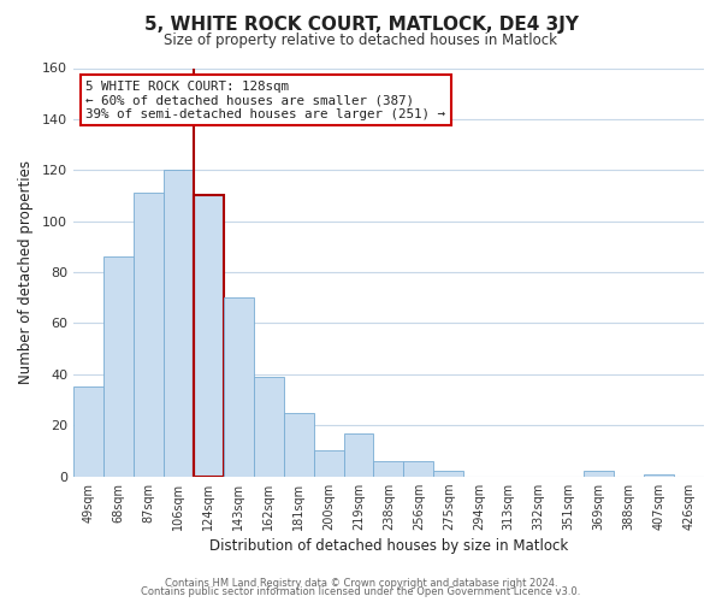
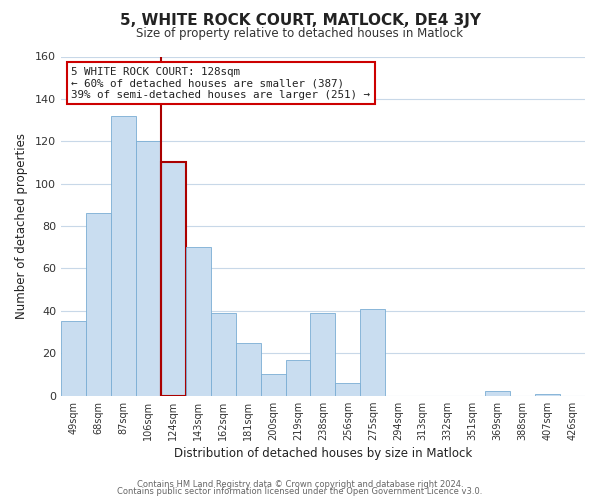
87sqm: 111 -> 132
238sqm: 6 -> 39
275sqm: 2 -> 41
